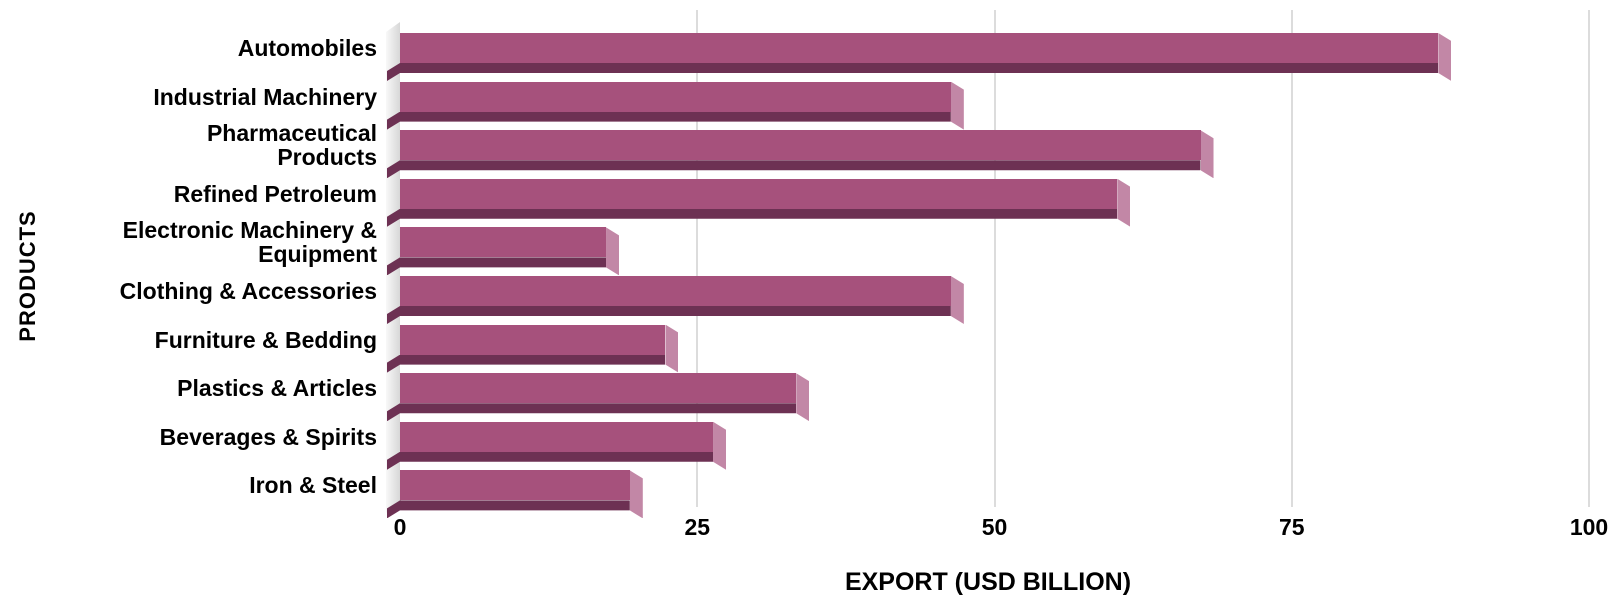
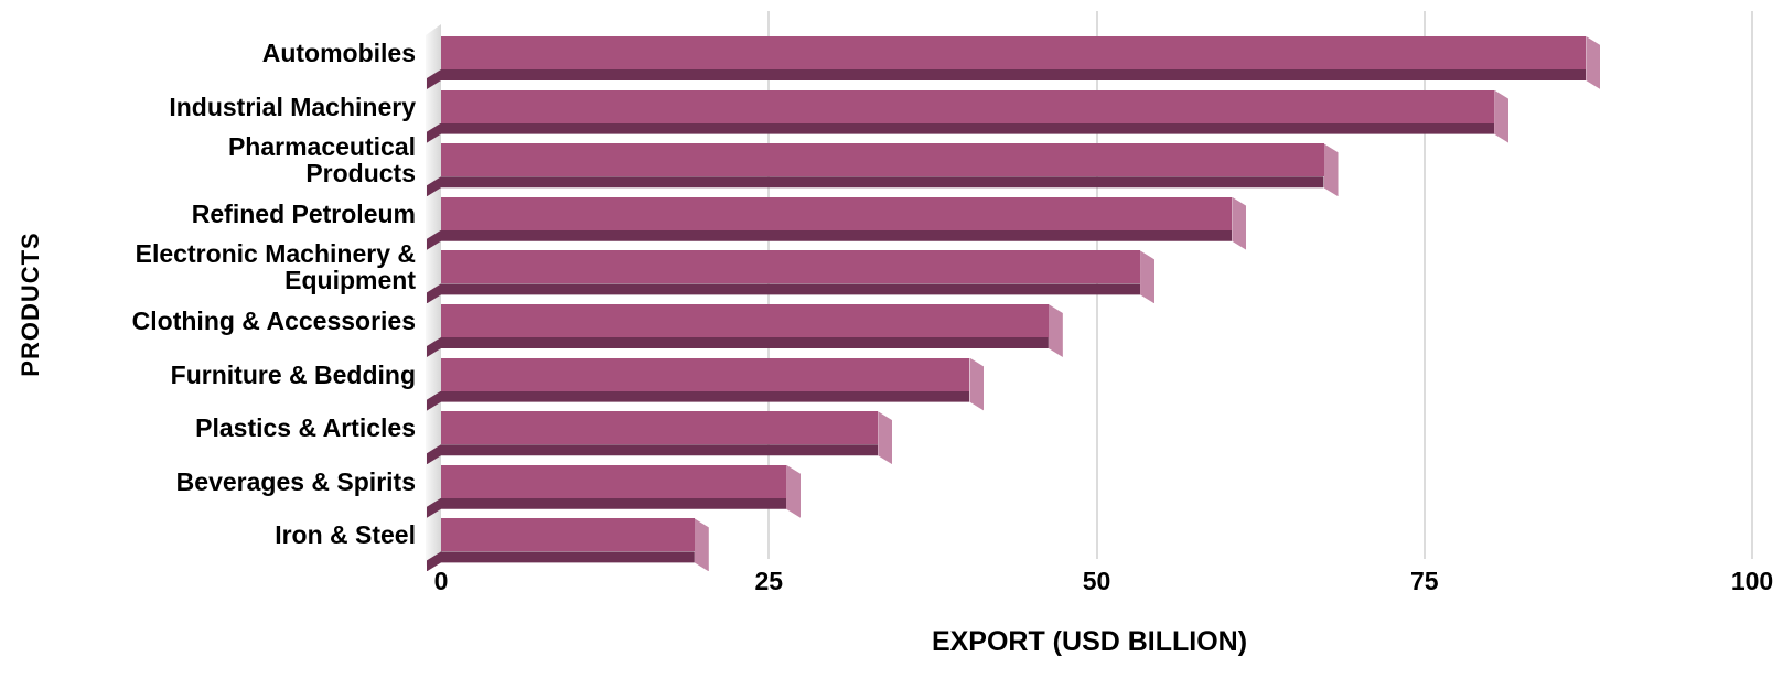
Industrial Machinery: 47 -> 81
Electronic Machinery & Equipment: 18 -> 54
Furniture & Bedding: 23 -> 41
